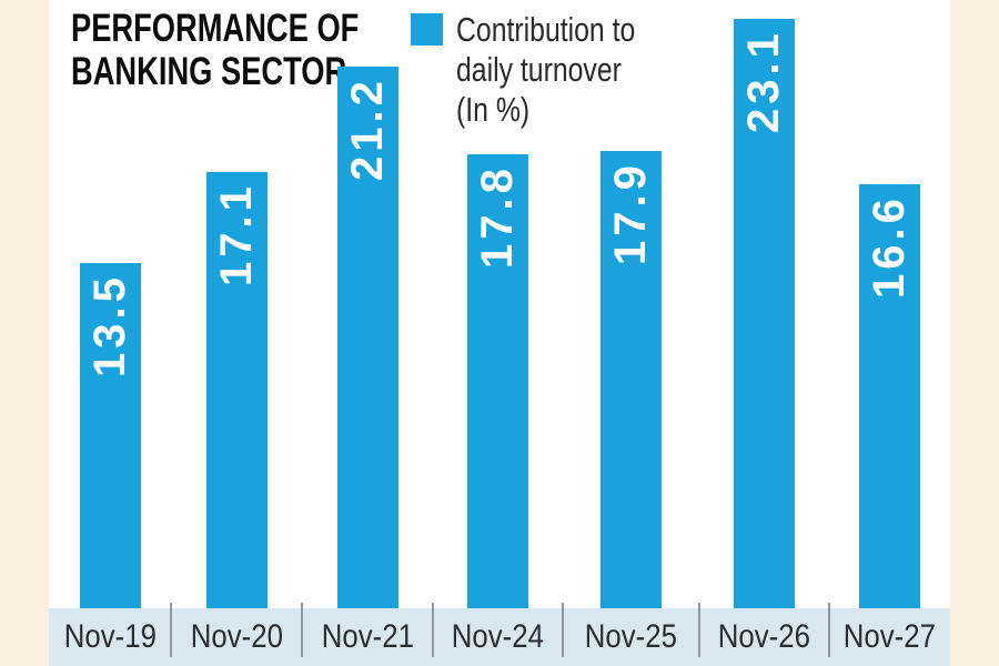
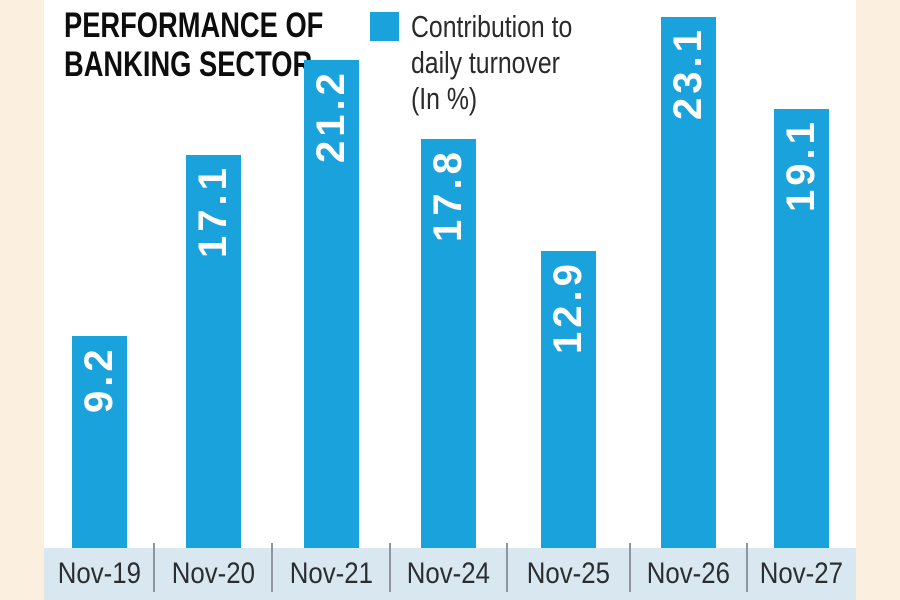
Nov-19: 13.5 -> 9.2
Nov-25: 17.9 -> 12.9
Nov-27: 16.6 -> 19.1
